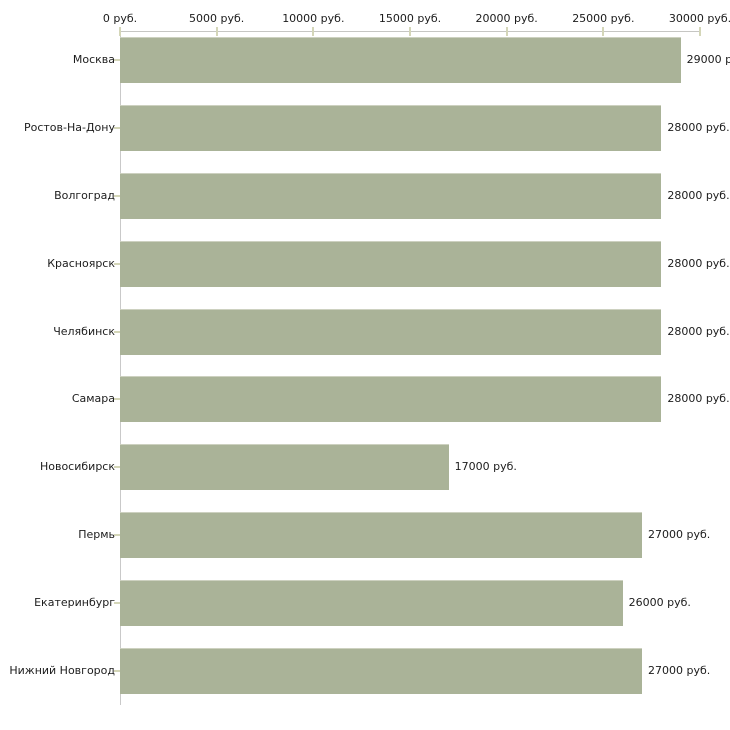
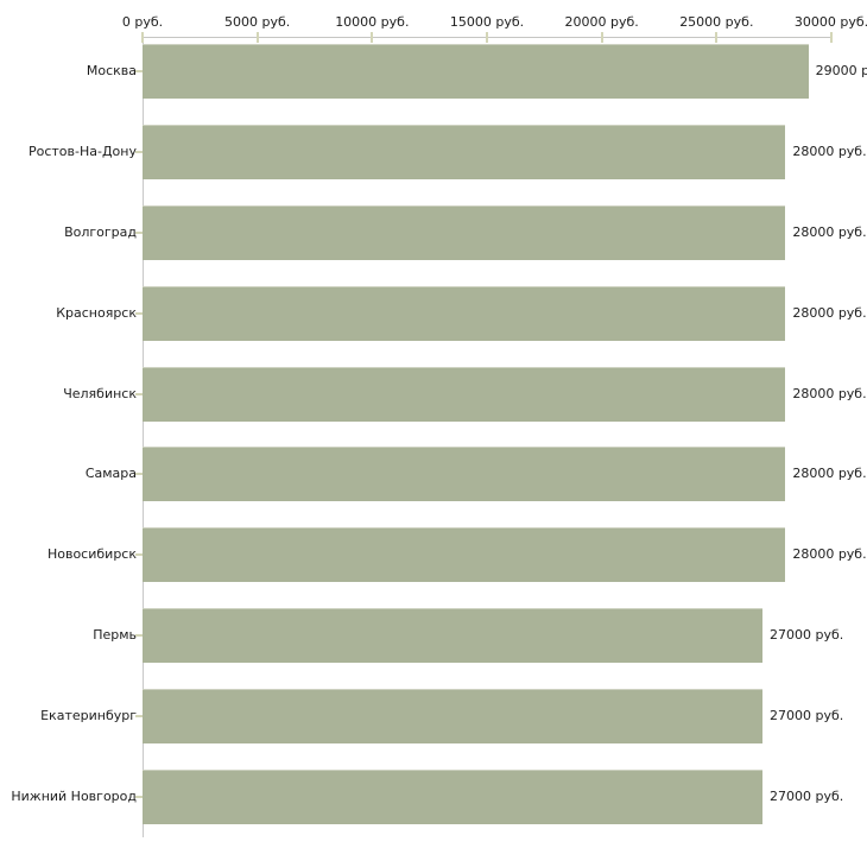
Новосибирск: 17000 -> 28000
Екатеринбург: 26000 -> 27000
